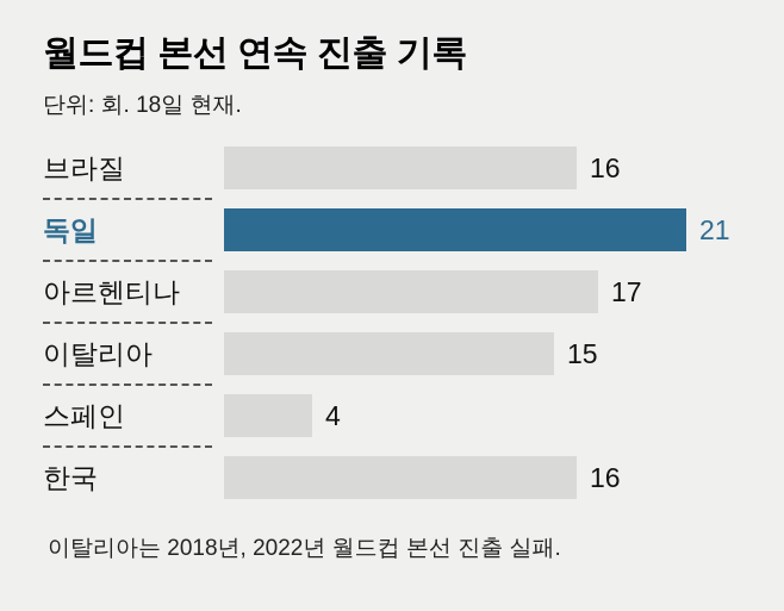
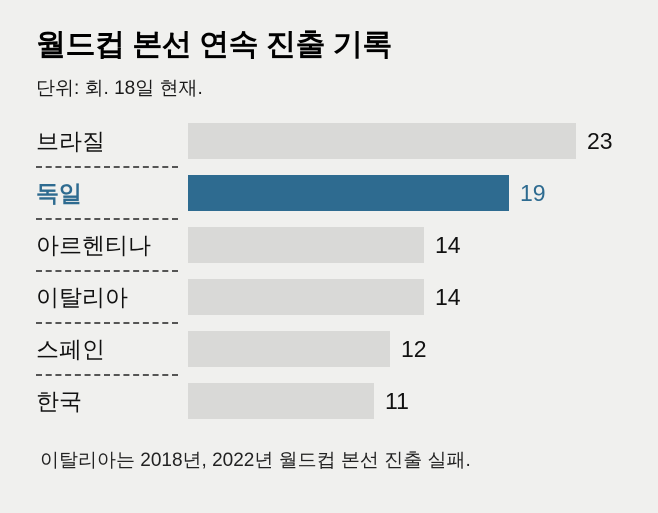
브라질: 16 -> 23
독일: 21 -> 19
아르헨티나: 17 -> 14
이탈리아: 15 -> 14
스페인: 4 -> 12
한국: 16 -> 11
